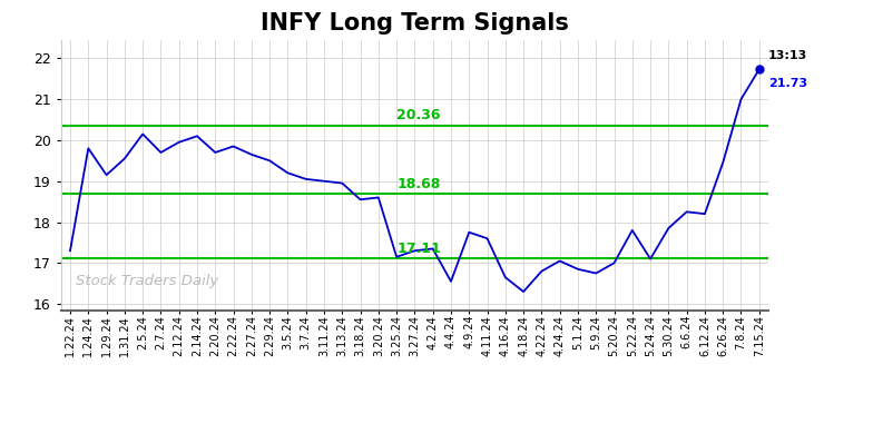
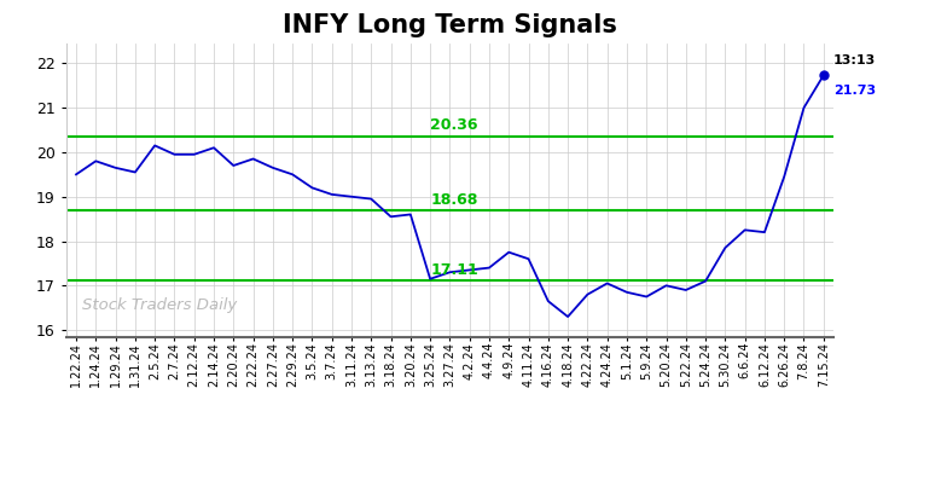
1.22.24: 17.30 -> 19.50
1.29.24: 19.15 -> 19.65
2.7.24: 19.70 -> 19.95
4.4.24: 16.55 -> 17.40
5.22.24: 17.80 -> 16.90
